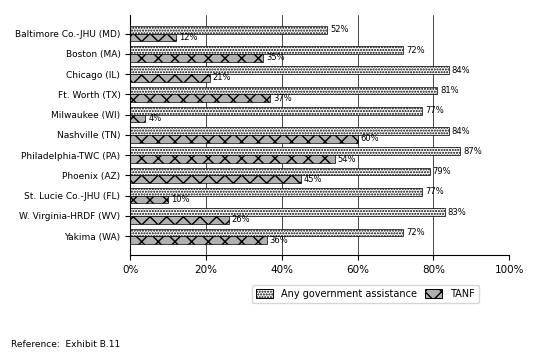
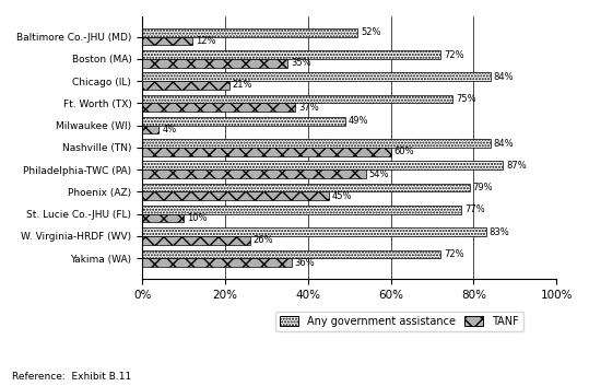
Any government assistance/Ft. Worth (TX): 81% -> 75%
Any government assistance/Milwaukee (WI): 77% -> 49%
